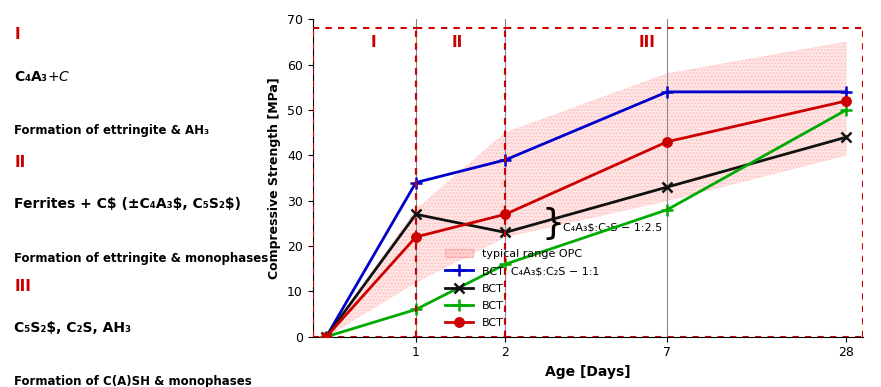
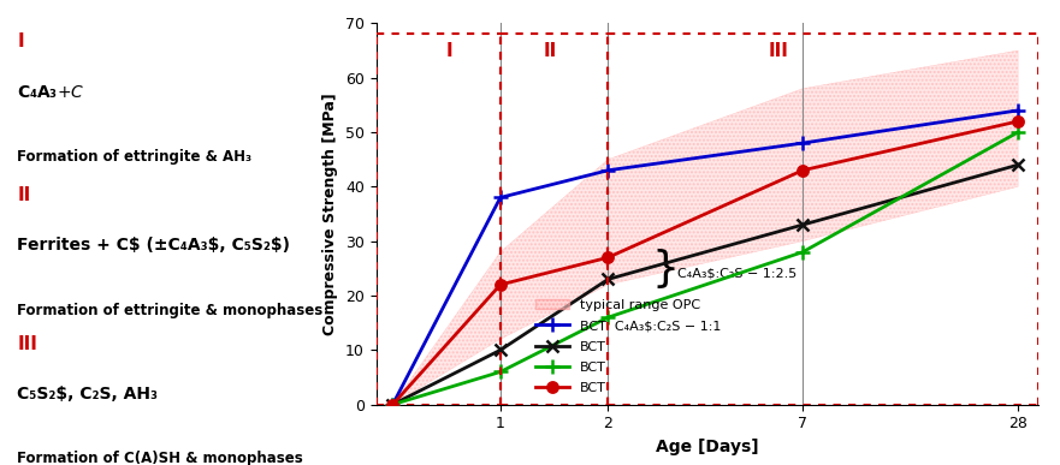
BCT C₄A₃$:C₂S − 1:1/1: 34 -> 38
BCT/1: 27 -> 10
BCT C₄A₃$:C₂S − 1:1/2: 39 -> 43
BCT C₄A₃$:C₂S − 1:1/7: 54 -> 48
